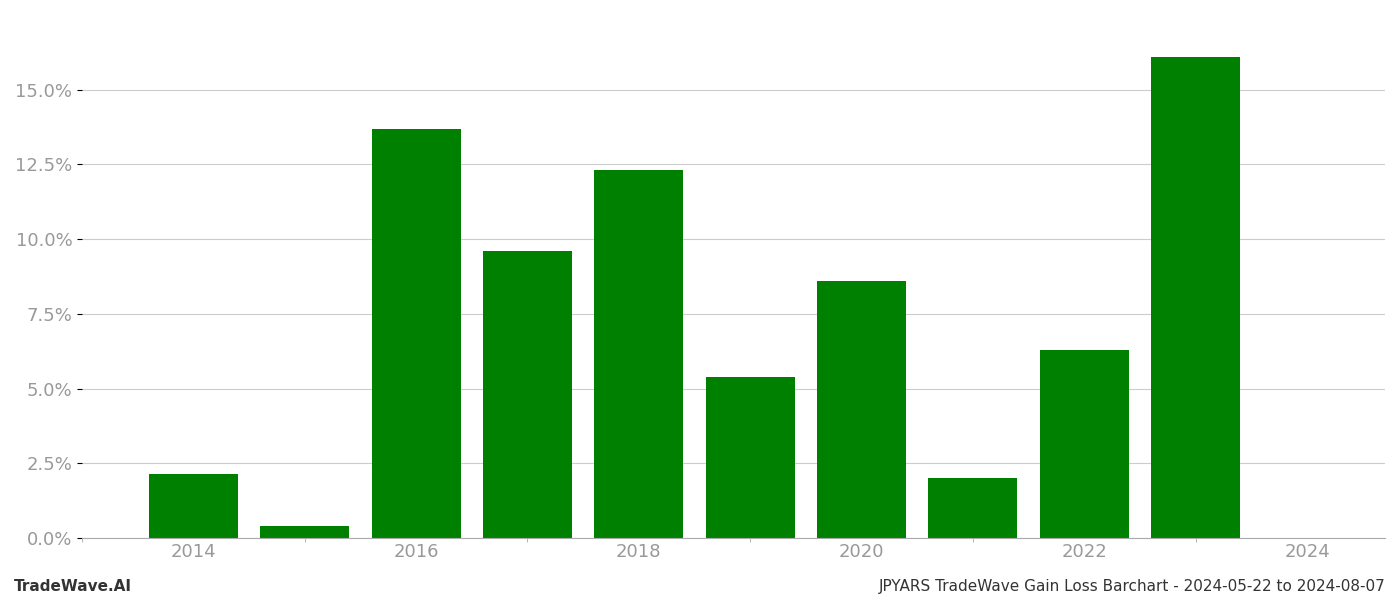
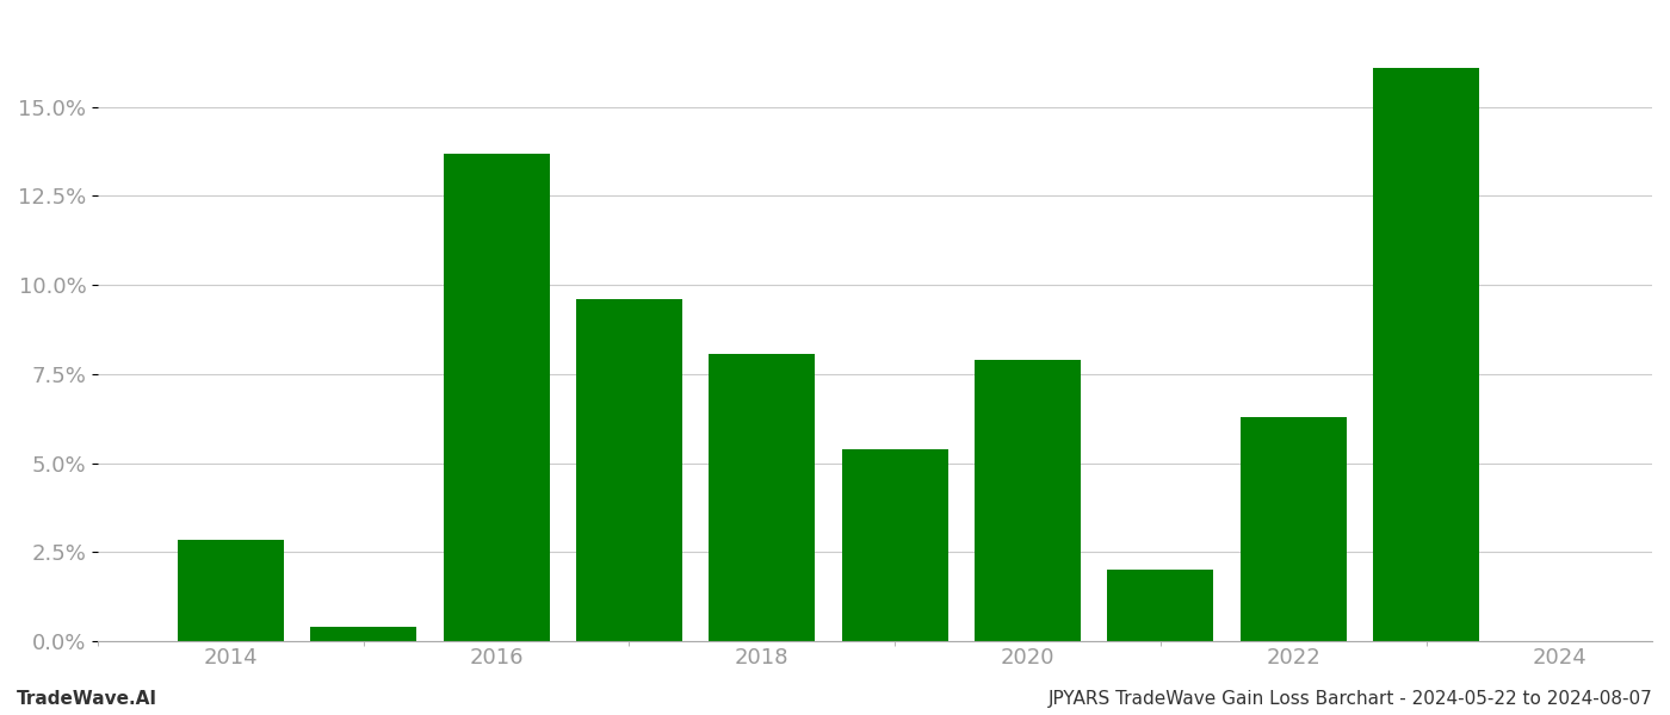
2014: 2.15% -> 2.85%
2018: 12.30% -> 8.05%
2020: 8.60% -> 7.90%
